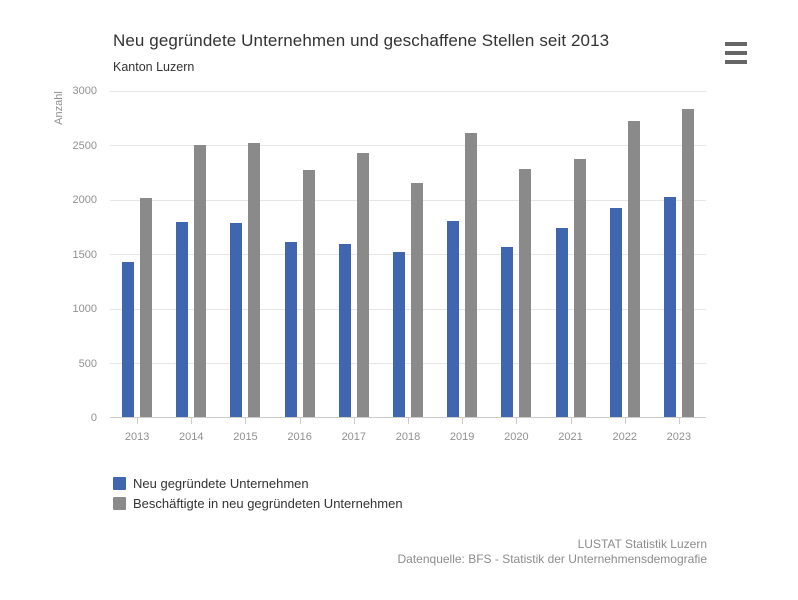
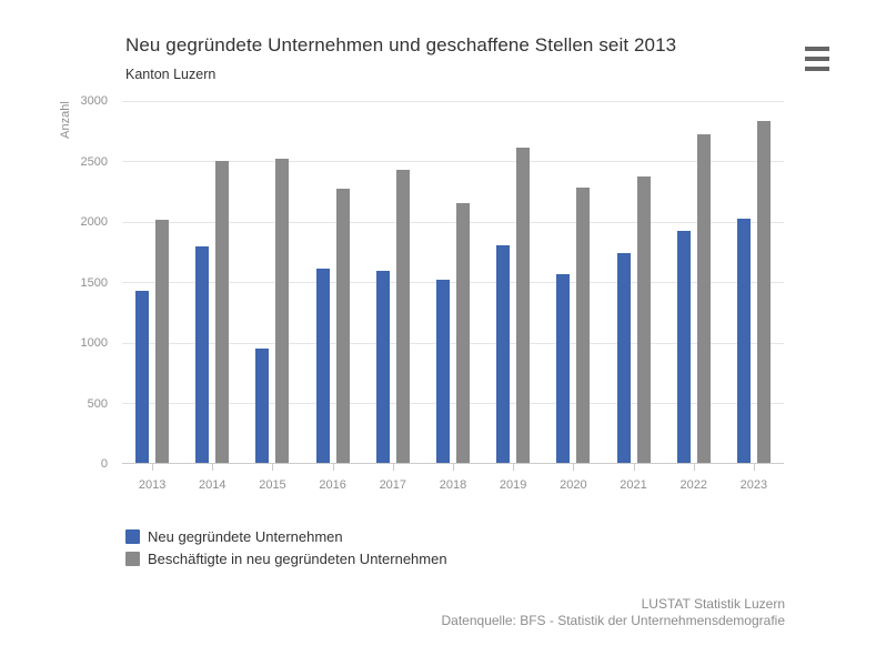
Neu gegründete Unternehmen/2015: 1790 -> 950
